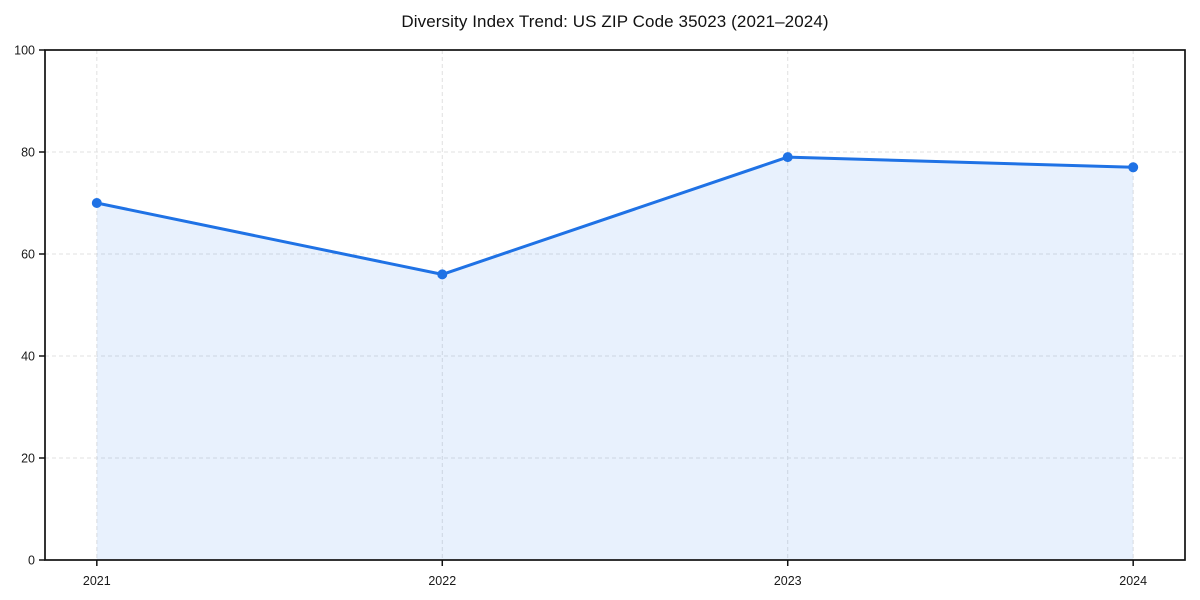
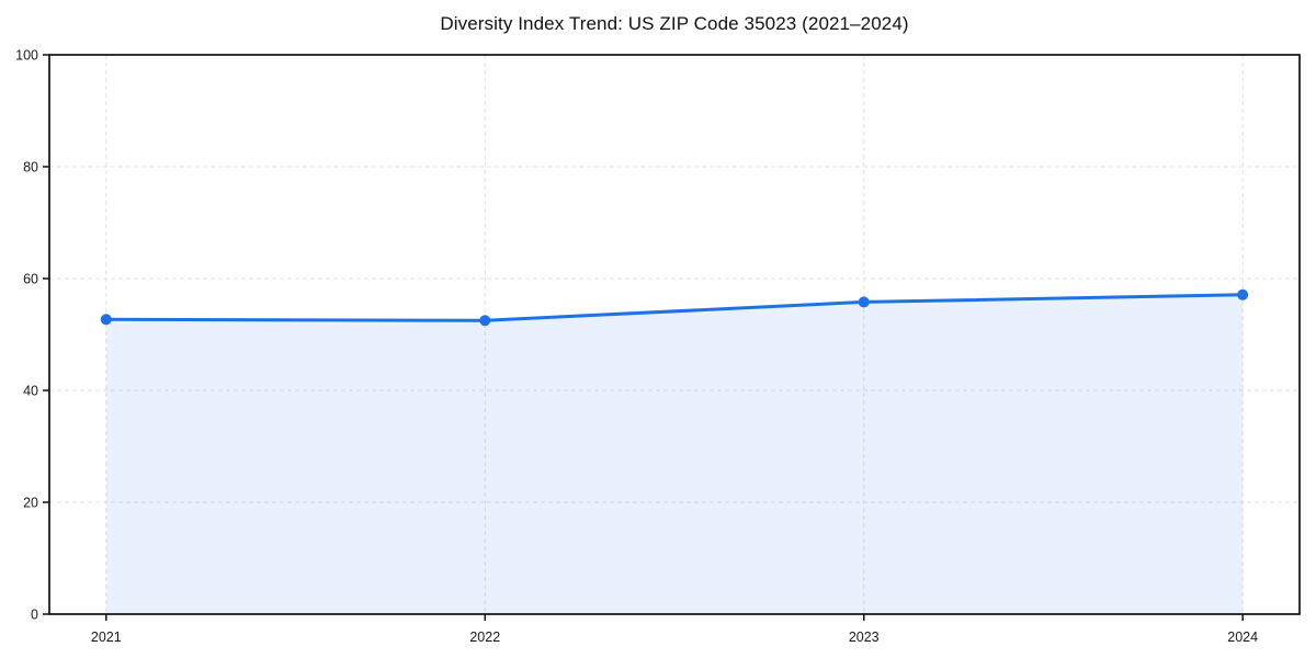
2021: 70 -> 53
2022: 56 -> 52
2023: 79 -> 56
2024: 77 -> 57
